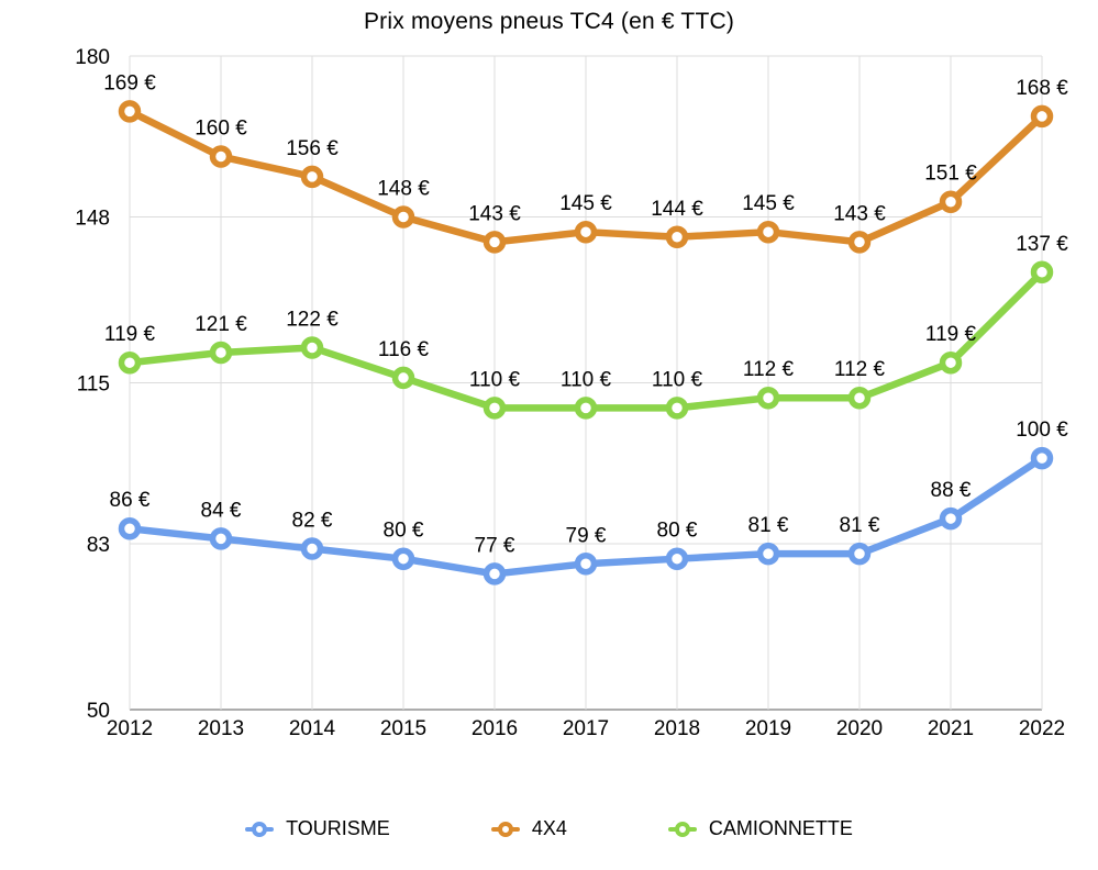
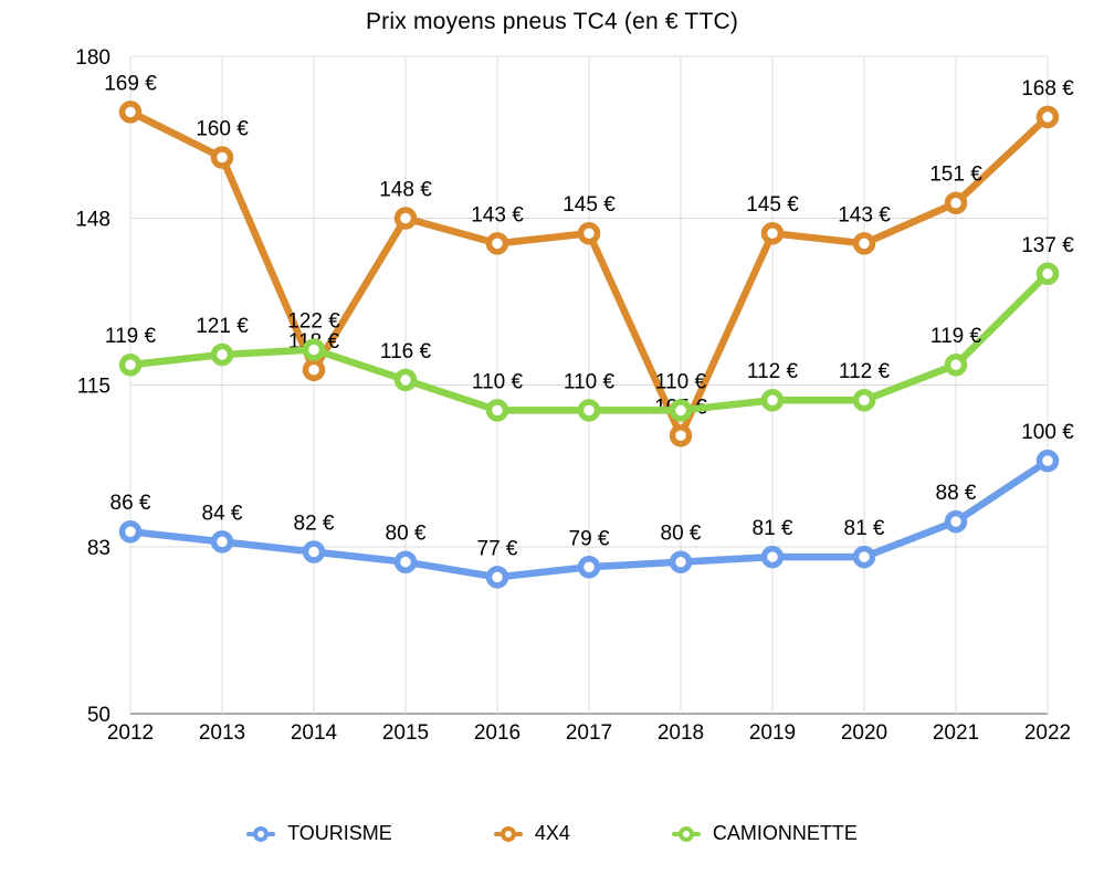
4X4/2014: 156 -> 118
4X4/2018: 144 -> 105
